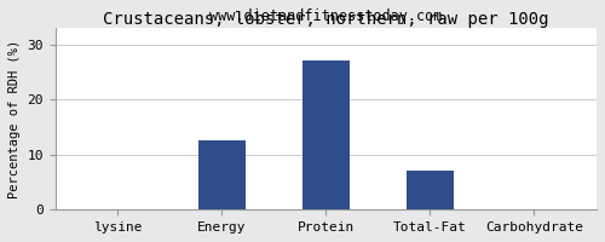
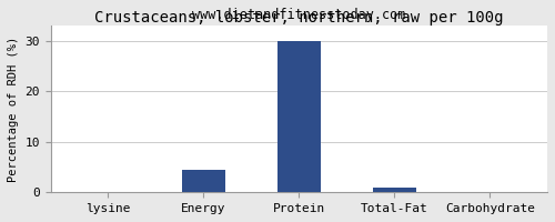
Energy: 12.5 -> 4.5
Protein: 27.0 -> 30.0
Total-Fat: 7.0 -> 1.0
